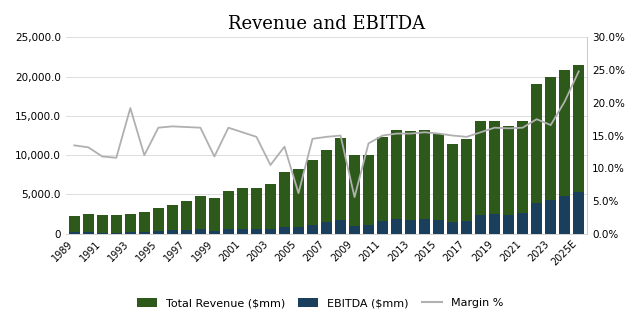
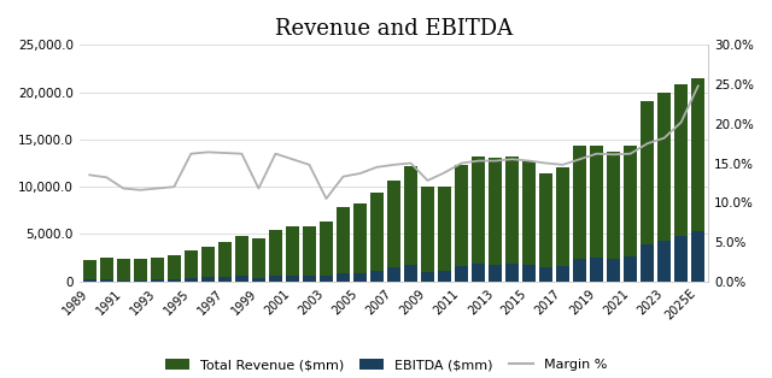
Margin %/1993: 19.2% -> 11.8%
Margin %/2005: 6.2% -> 13.7%
Margin %/2009: 5.6% -> 12.8%
Margin %/2023: 16.6% -> 18.2%
